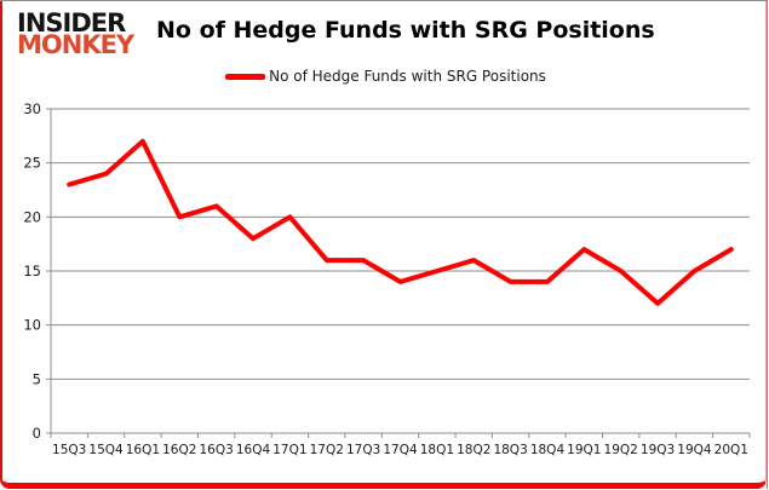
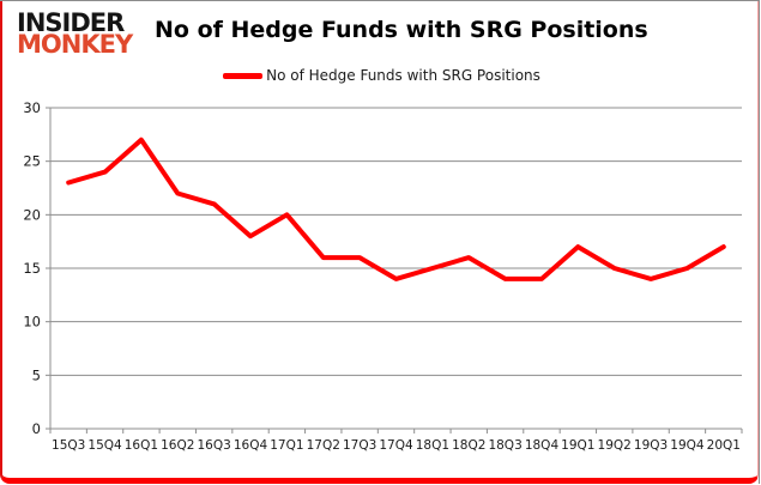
16Q2: 20 -> 22
19Q3: 12 -> 14
